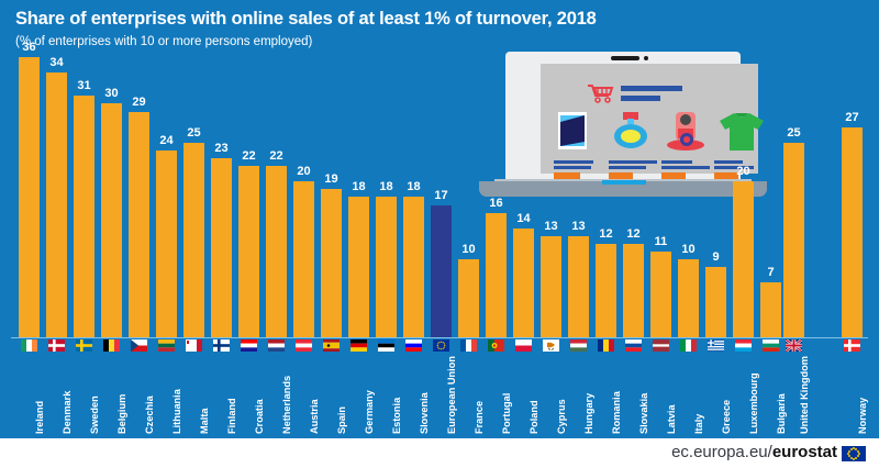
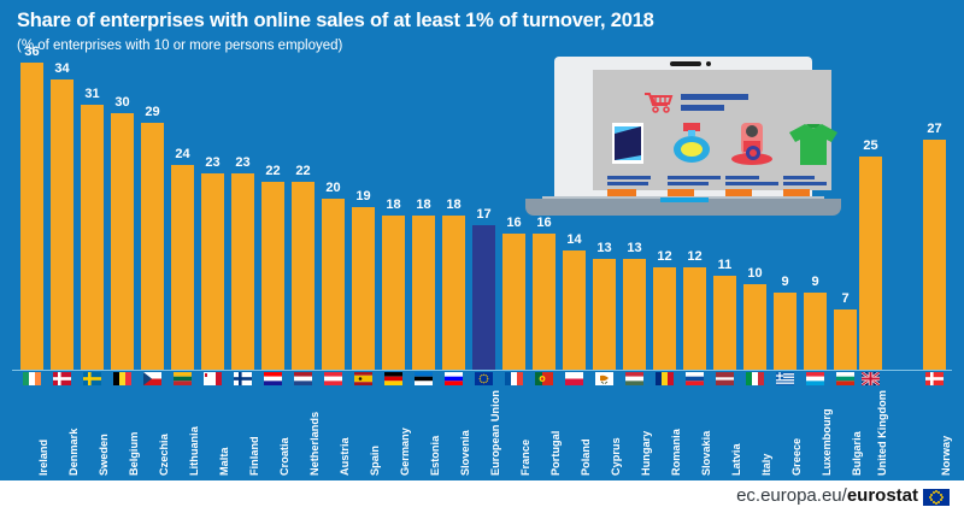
Malta: 25 -> 23
France: 10 -> 16
Luxembourg: 20 -> 9
